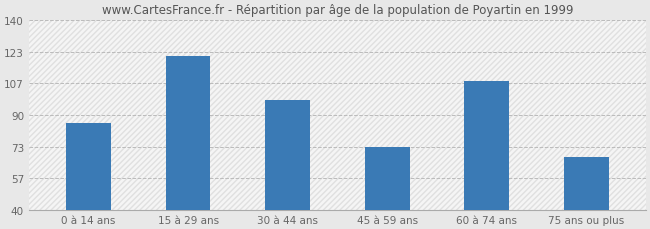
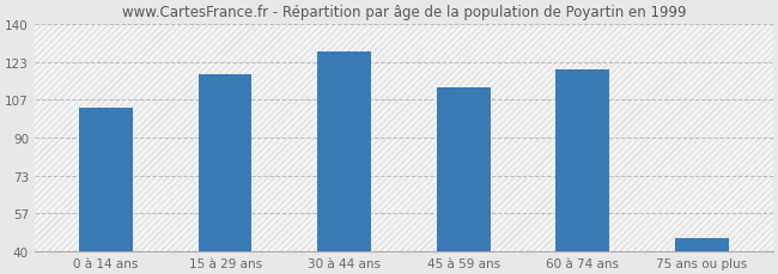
0 à 14 ans: 86 -> 103
15 à 29 ans: 121 -> 118
30 à 44 ans: 98 -> 128
45 à 59 ans: 73 -> 112
60 à 74 ans: 108 -> 120
75 ans ou plus: 68 -> 46
